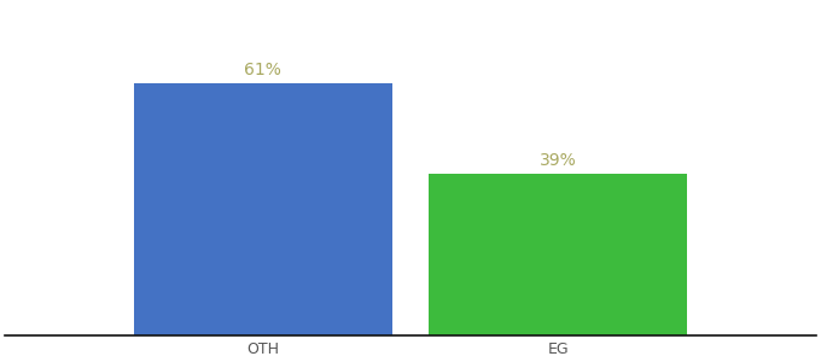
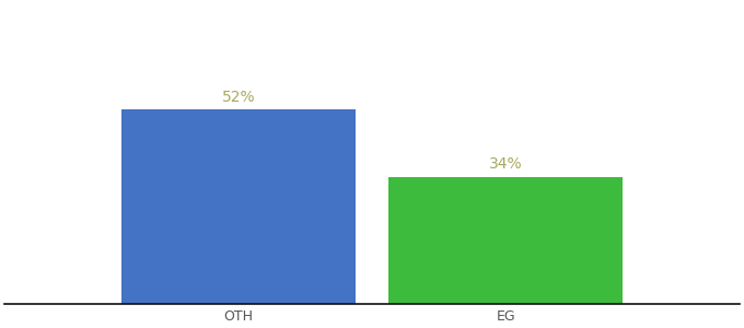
OTH: 61% -> 52%
EG: 39% -> 34%
